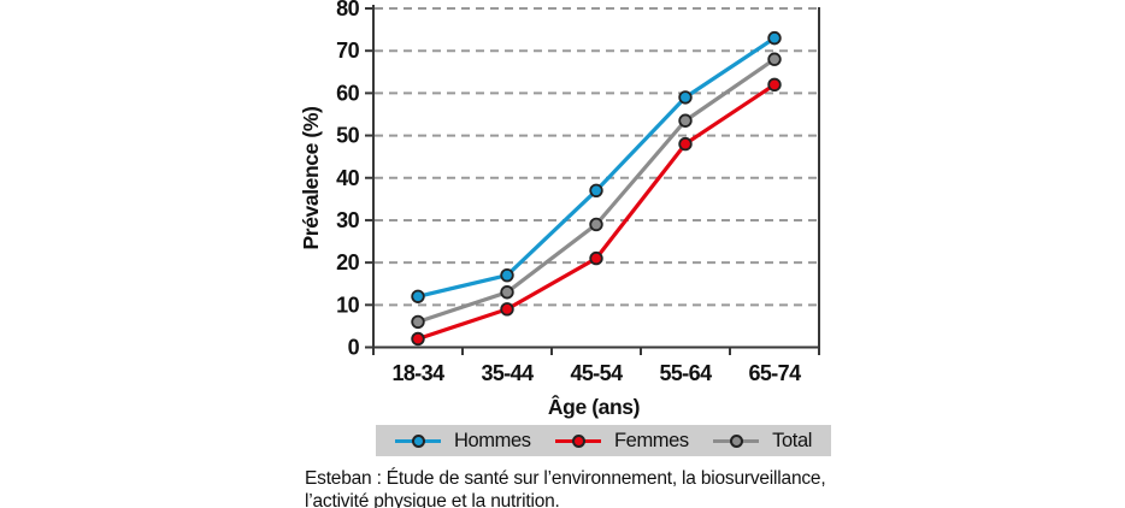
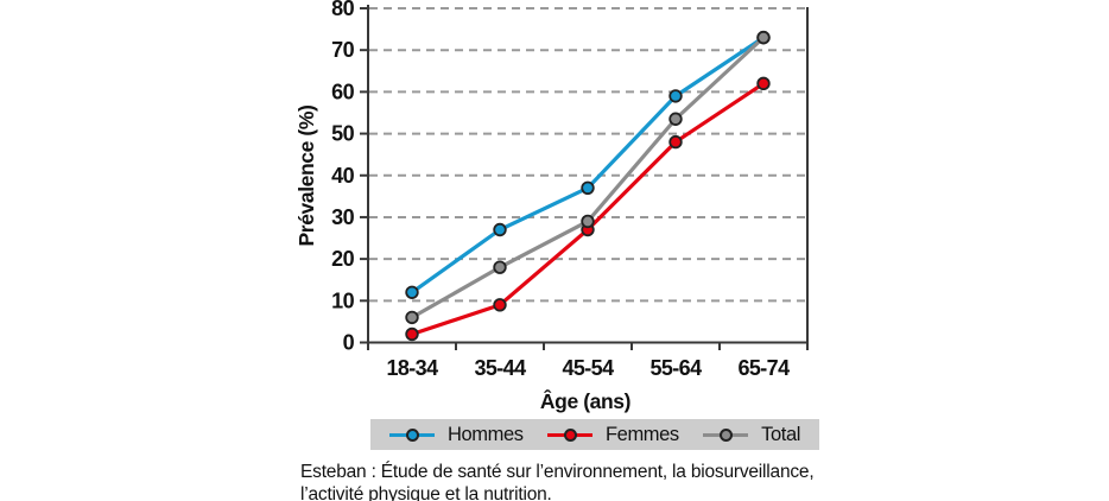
Hommes/35-44: 17 -> 27
Total/35-44: 13 -> 18
Femmes/45-54: 21 -> 27
Total/65-74: 68 -> 73
